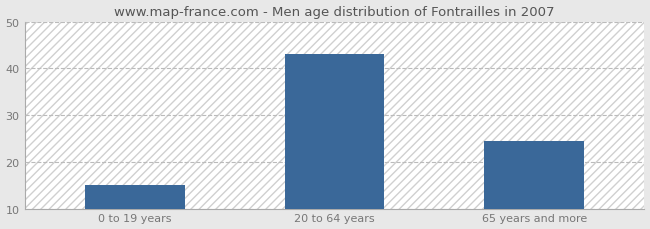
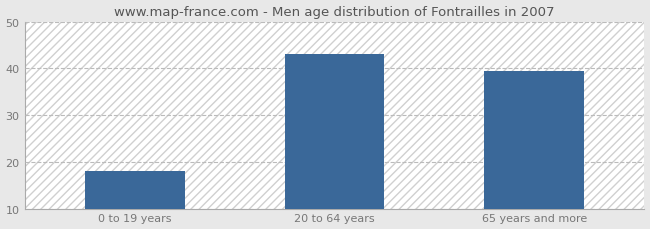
0 to 19 years: 15.0 -> 18.0
65 years and more: 24.5 -> 39.5
